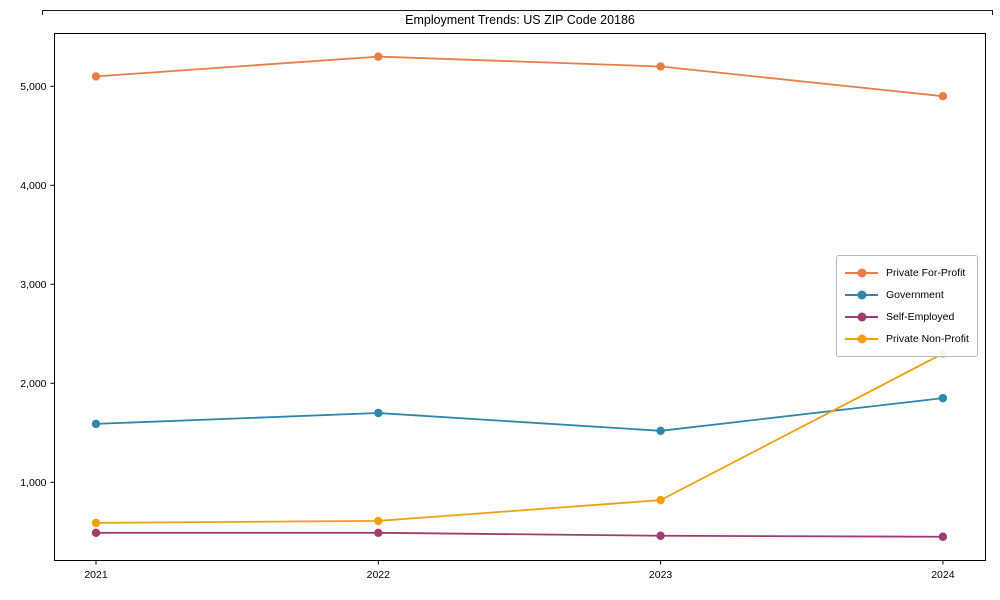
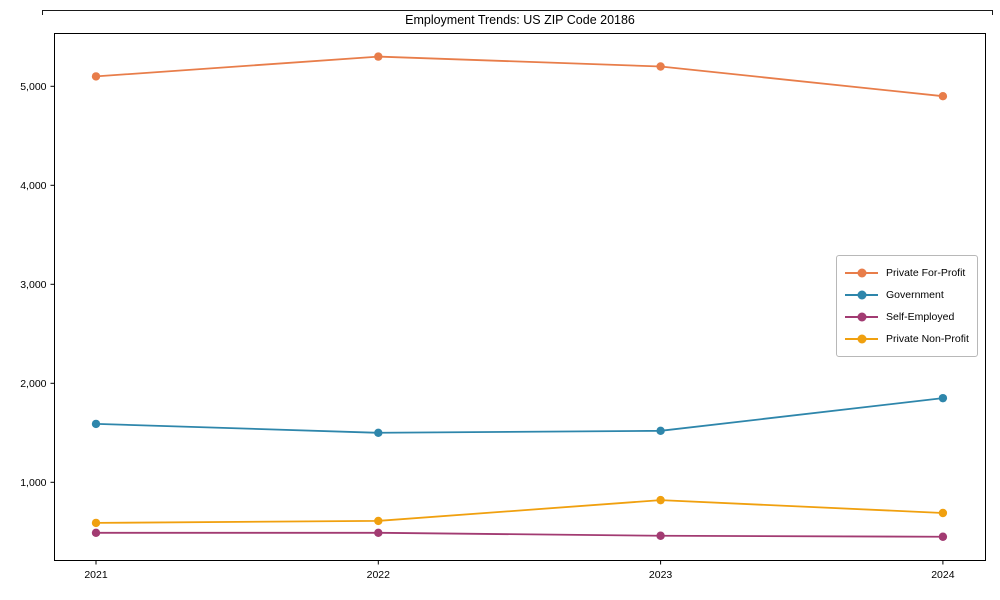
Government/2022: 1700 -> 1500
Private Non-Profit/2024: 2300 -> 700
